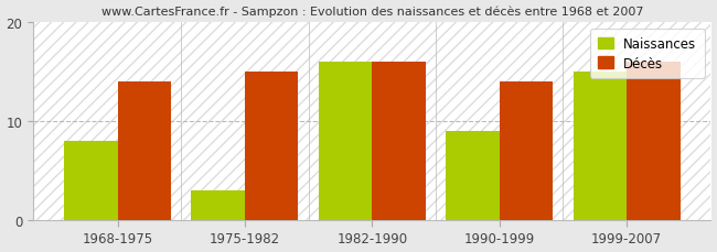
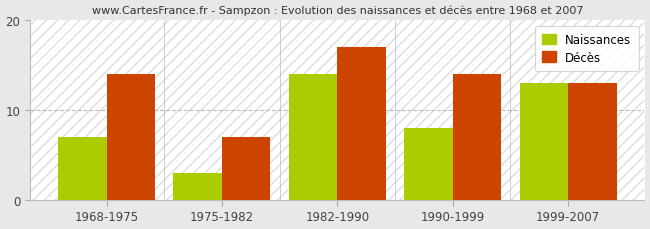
Naissances/1968-1975: 8 -> 7
Décès/1975-1982: 15 -> 7
Naissances/1982-1990: 16 -> 14
Décès/1982-1990: 16 -> 17
Naissances/1990-1999: 9 -> 8
Naissances/1999-2007: 15 -> 13
Décès/1999-2007: 16 -> 13
